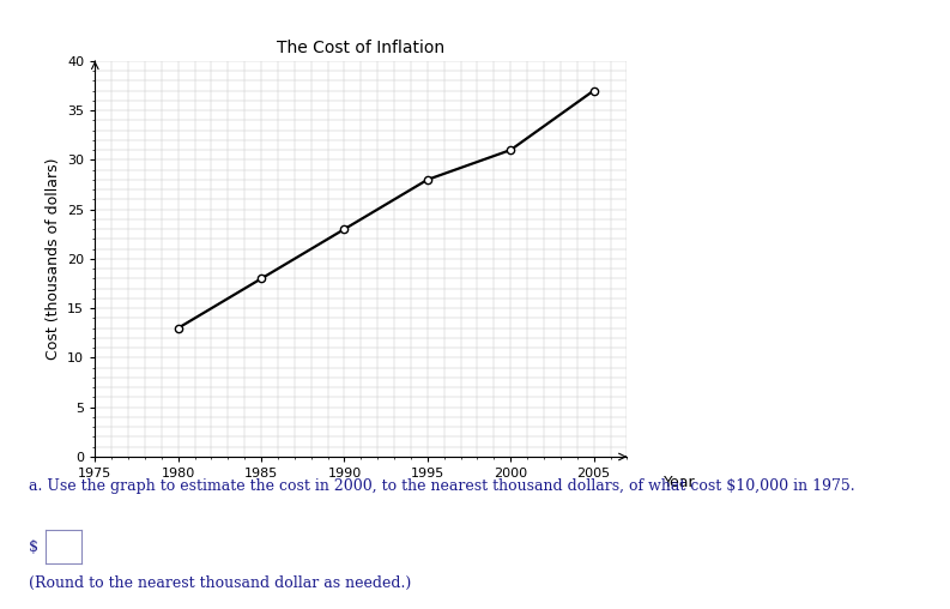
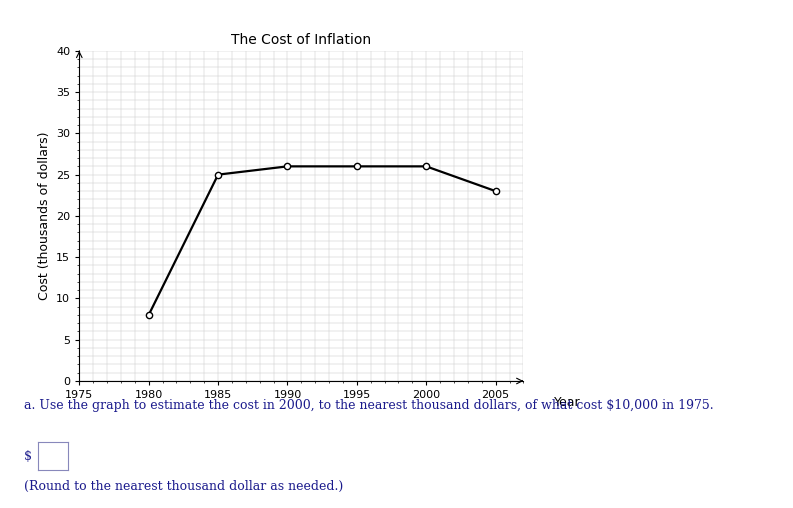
1980: 13 -> 8
1985: 18 -> 25
1990: 23 -> 26
1995: 28 -> 26
2000: 31 -> 26
2005: 37 -> 23
